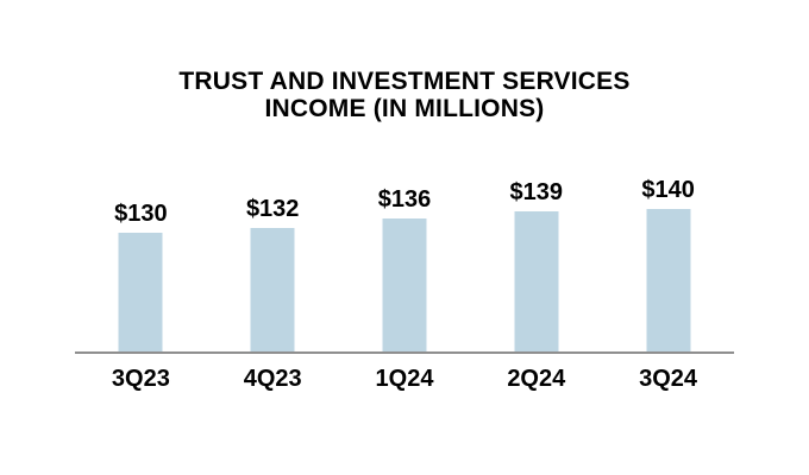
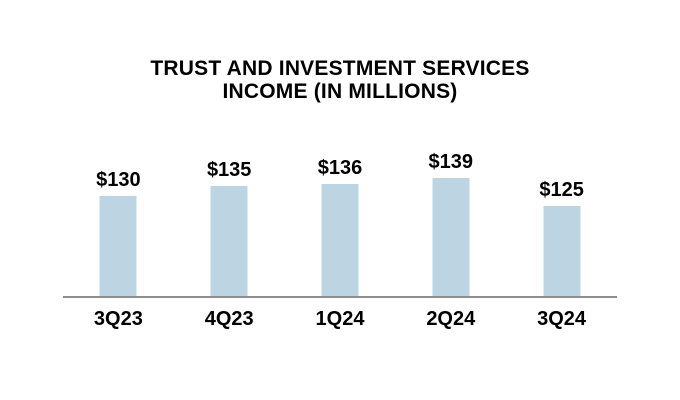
4Q23: $132 -> $135
3Q24: $140 -> $125
